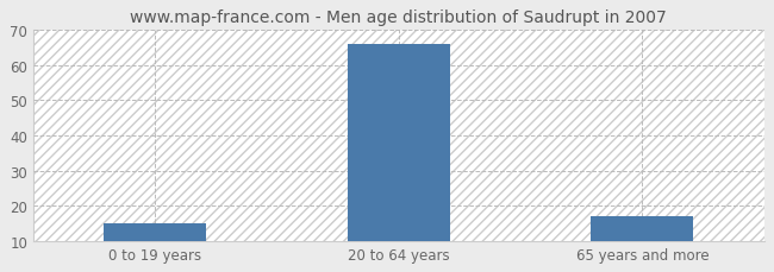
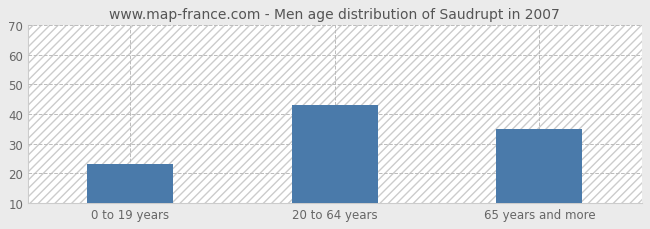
0 to 19 years: 15 -> 23
20 to 64 years: 66 -> 43
65 years and more: 17 -> 35
